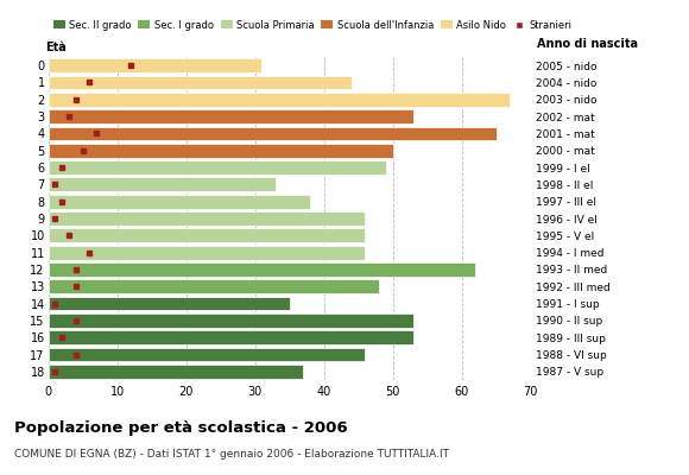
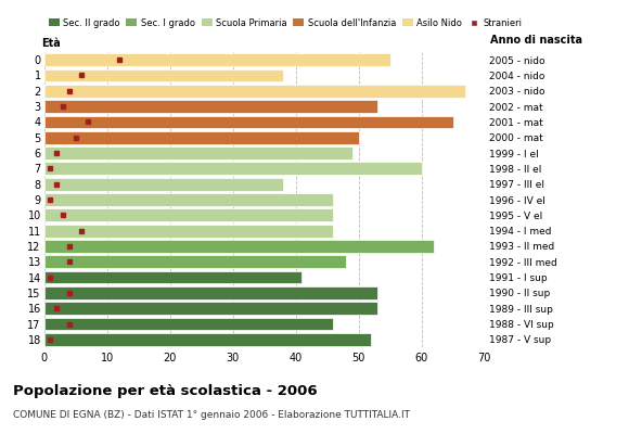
0: 31 -> 55
1: 44 -> 38
7: 33 -> 60
14: 35 -> 41
18: 37 -> 52
